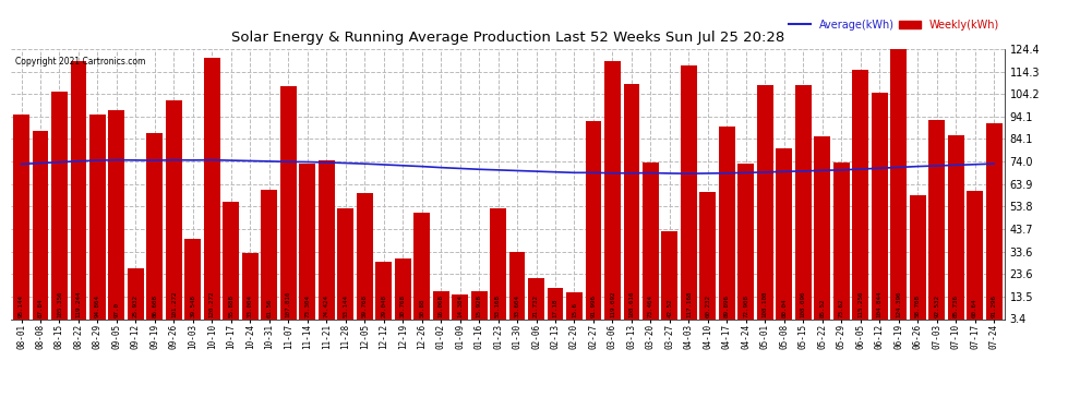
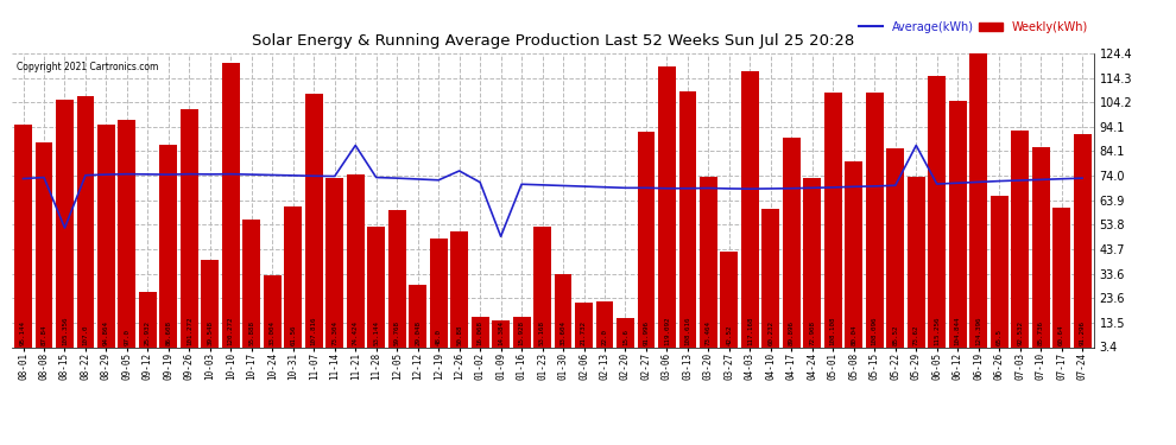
Average(kWh)/08-15: 73.7 -> 52.5
Weekly(kWh)/08-22: 119.2 -> 107.0
Average(kWh)/11-21: 73.6 -> 86.5
Weekly(kWh)/12-19: 30.8 -> 48.0
Average(kWh)/12-26: 71.8 -> 76.0
Average(kWh)/01-09: 70.9 -> 49.0
Weekly(kWh)/02-13: 17.2 -> 22.0
Average(kWh)/05-29: 70.2 -> 86.5
Weekly(kWh)/06-26: 58.7 -> 65.5
